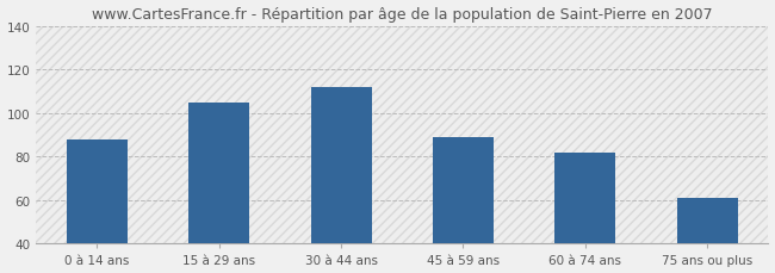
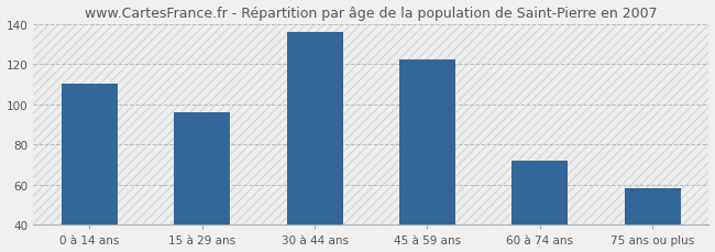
0 à 14 ans: 88 -> 110
15 à 29 ans: 105 -> 96
30 à 44 ans: 112 -> 136
45 à 59 ans: 89 -> 122
60 à 74 ans: 82 -> 72
75 ans ou plus: 61 -> 58
